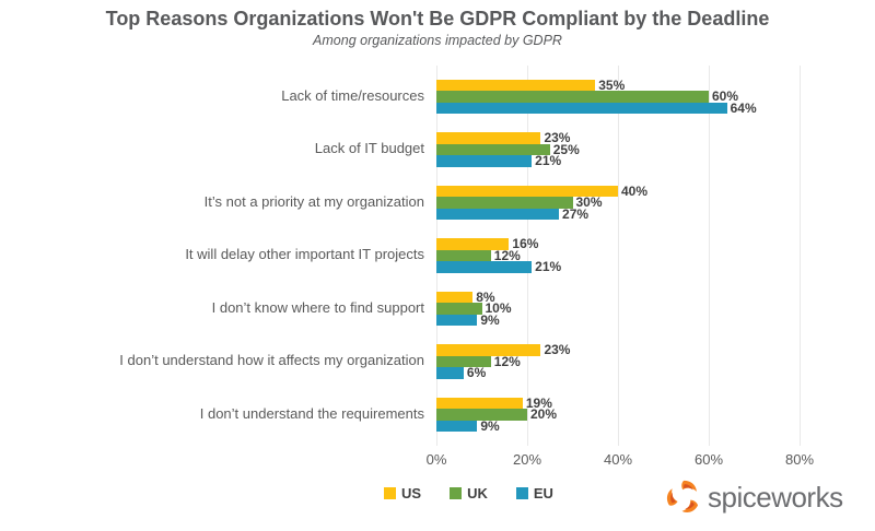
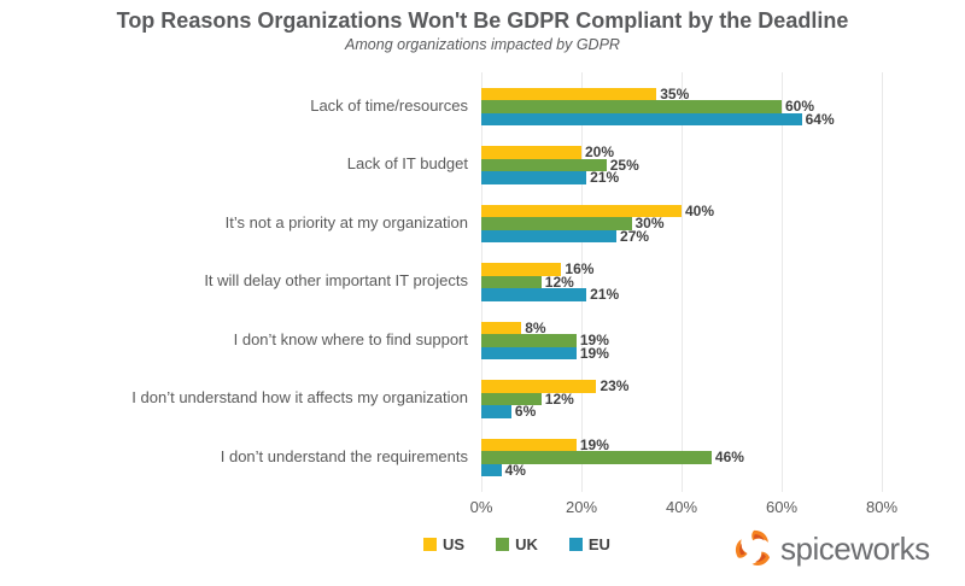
US/Lack of IT budget: 23% -> 20%
UK/I don’t know where to find support: 10% -> 19%
EU/I don’t know where to find support: 9% -> 19%
UK/I don’t understand the requirements: 20% -> 46%
EU/I don’t understand the requirements: 9% -> 4%
